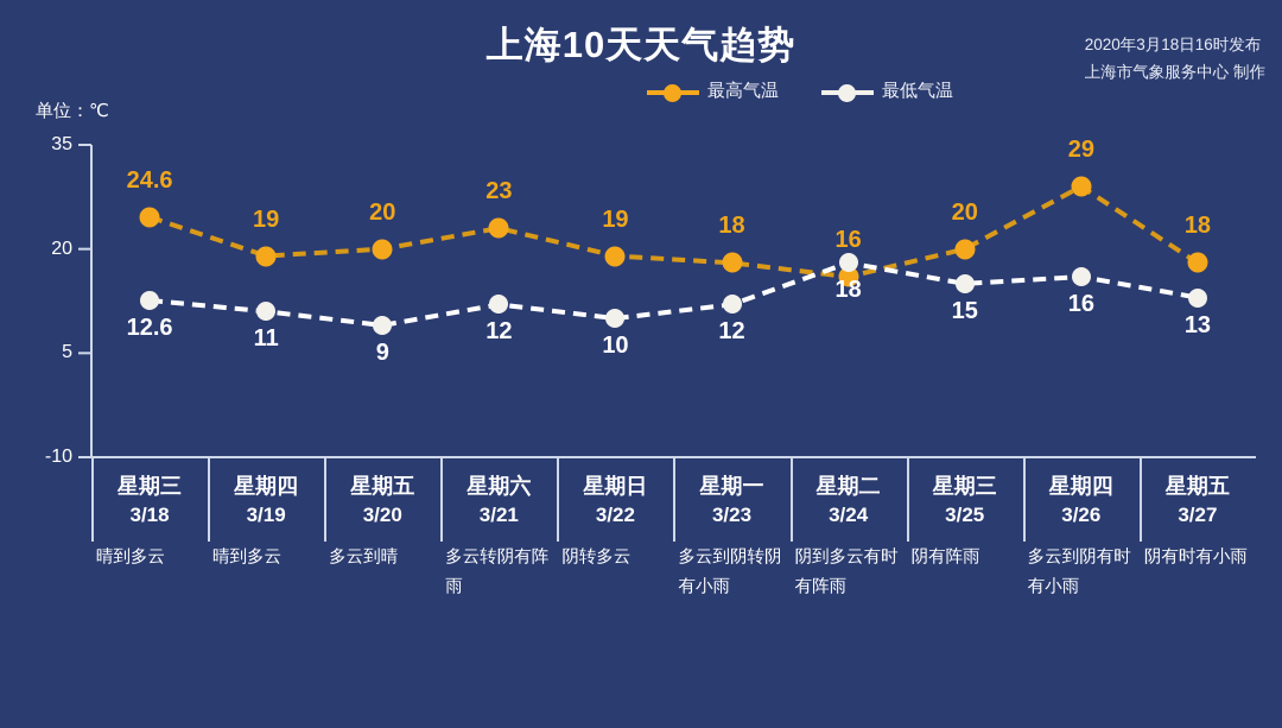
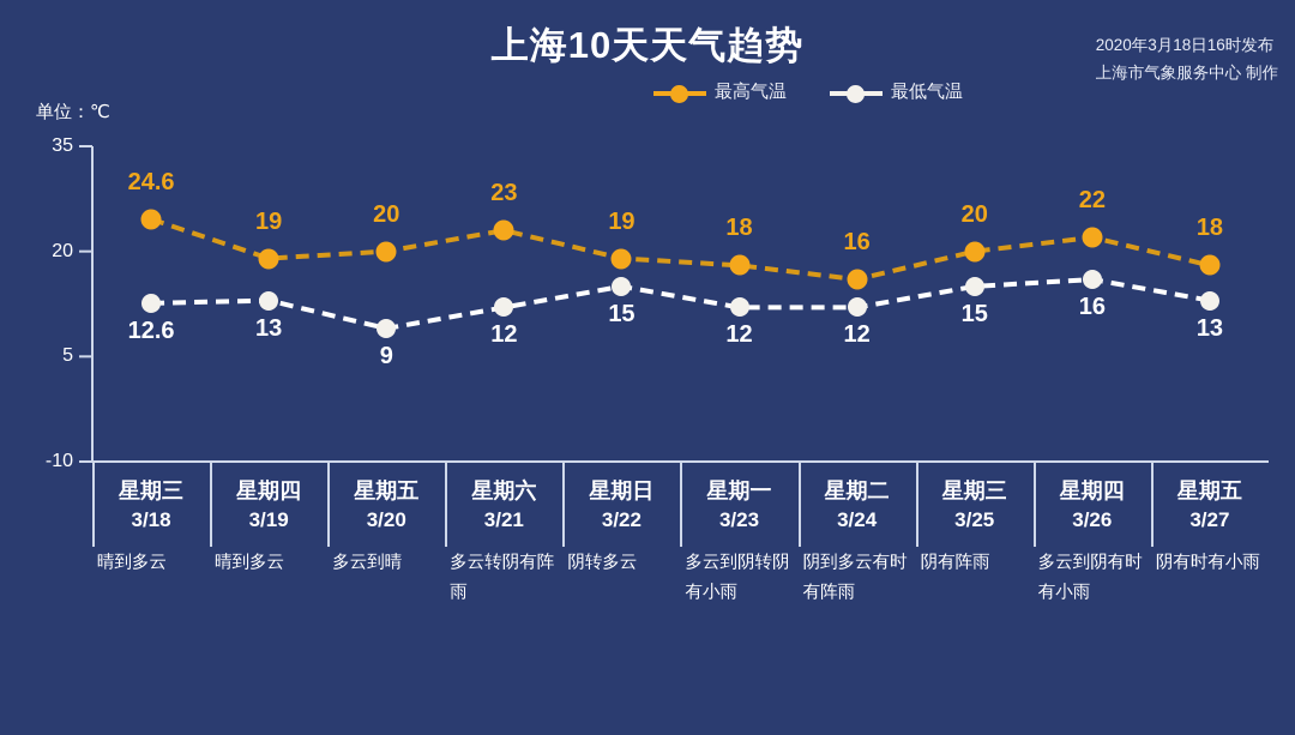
最低气温/3/19: 11 -> 13
最低气温/3/22: 10 -> 15
最低气温/3/24: 18 -> 12
最高气温/3/26: 29 -> 22
